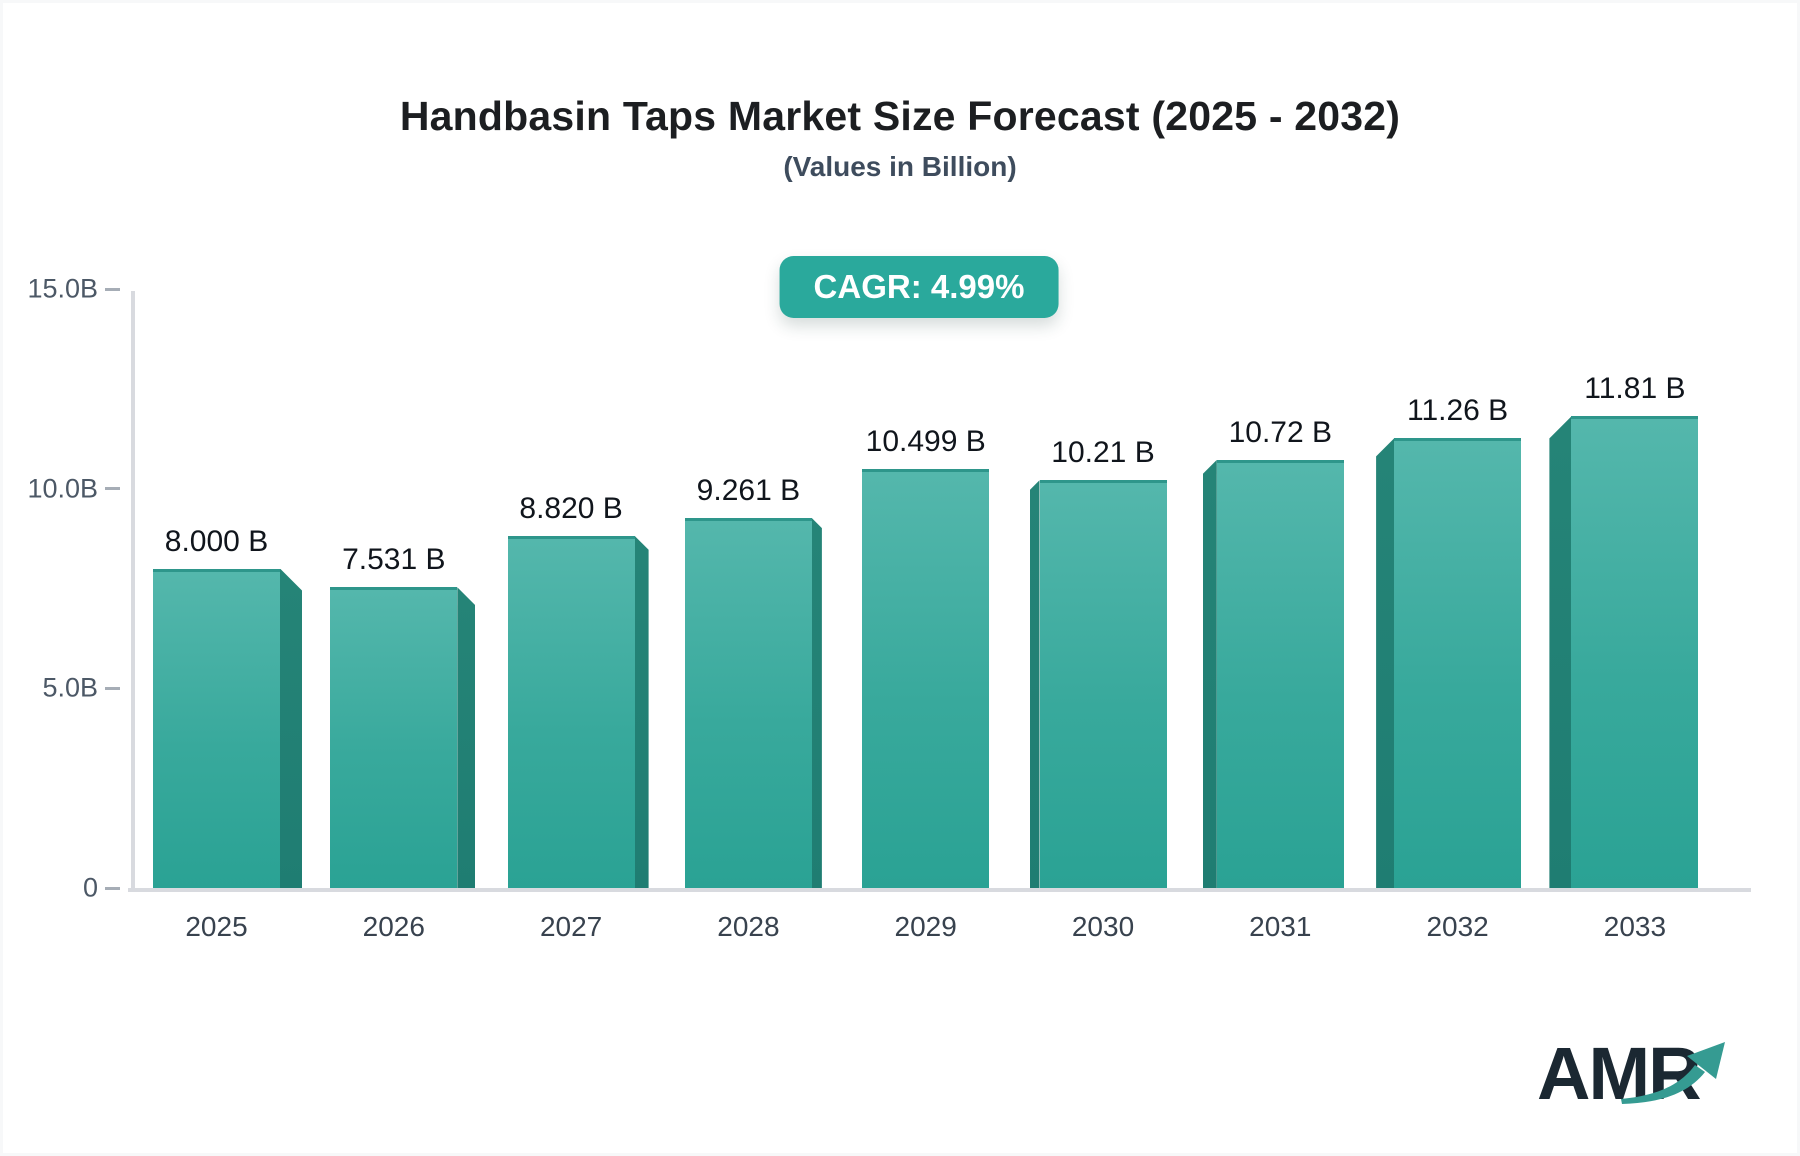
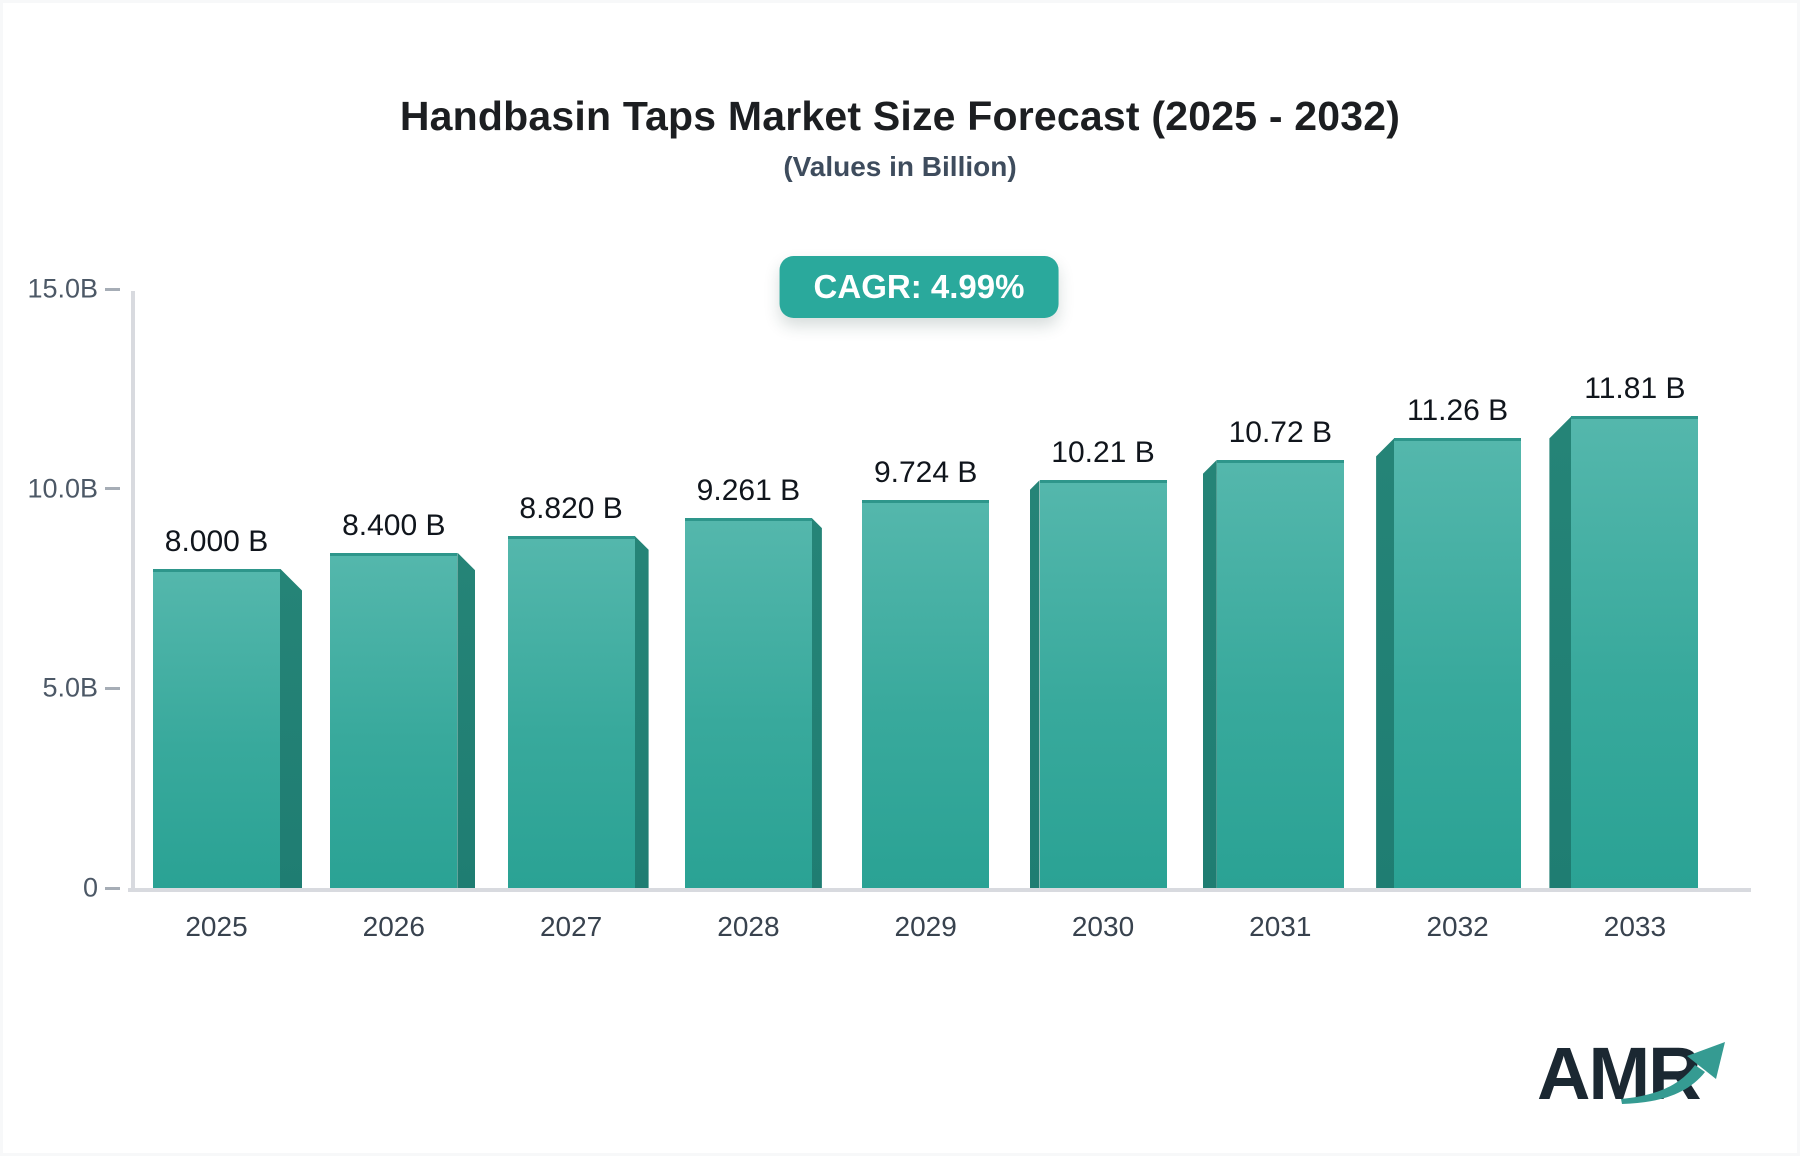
2026: 7.531 -> 8.400
2029: 10.499 -> 9.724
